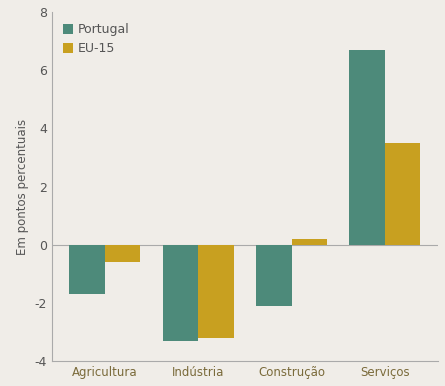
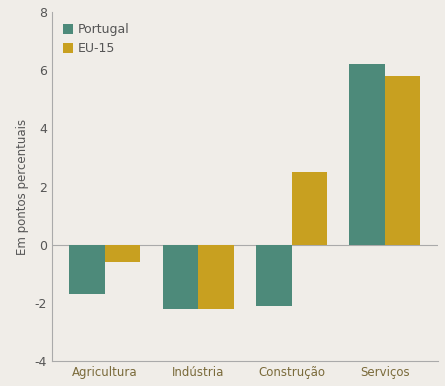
Portugal/Indústria: -3.3 -> -2.2
EU-15/Indústria: -3.2 -> -2.2
EU-15/Construção: 0.2 -> 2.5
Portugal/Serviços: 6.7 -> 6.2
EU-15/Serviços: 3.5 -> 5.8
